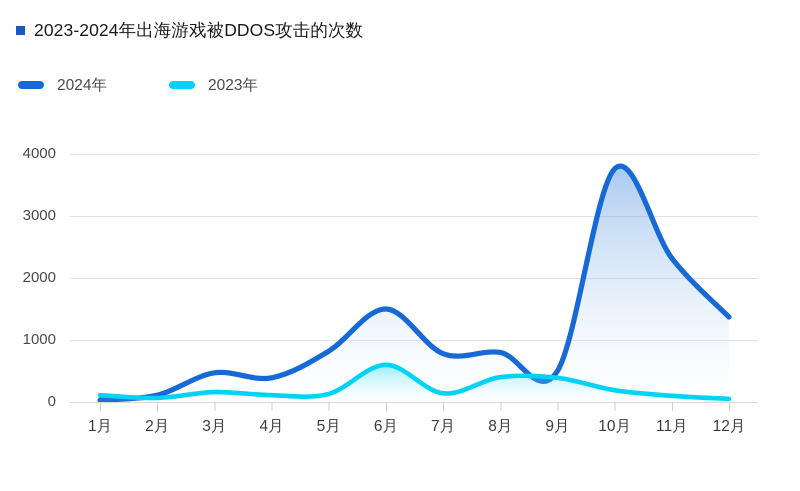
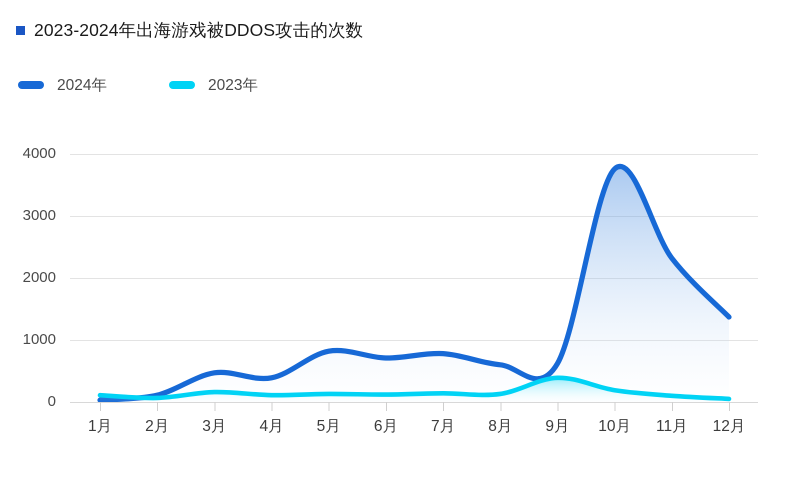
2024年/6月: 1500 -> 700
2023年/6月: 600 -> 100
2024年/8月: 800 -> 600
2023年/8月: 400 -> 100
2024年/9月: 500 -> 600
